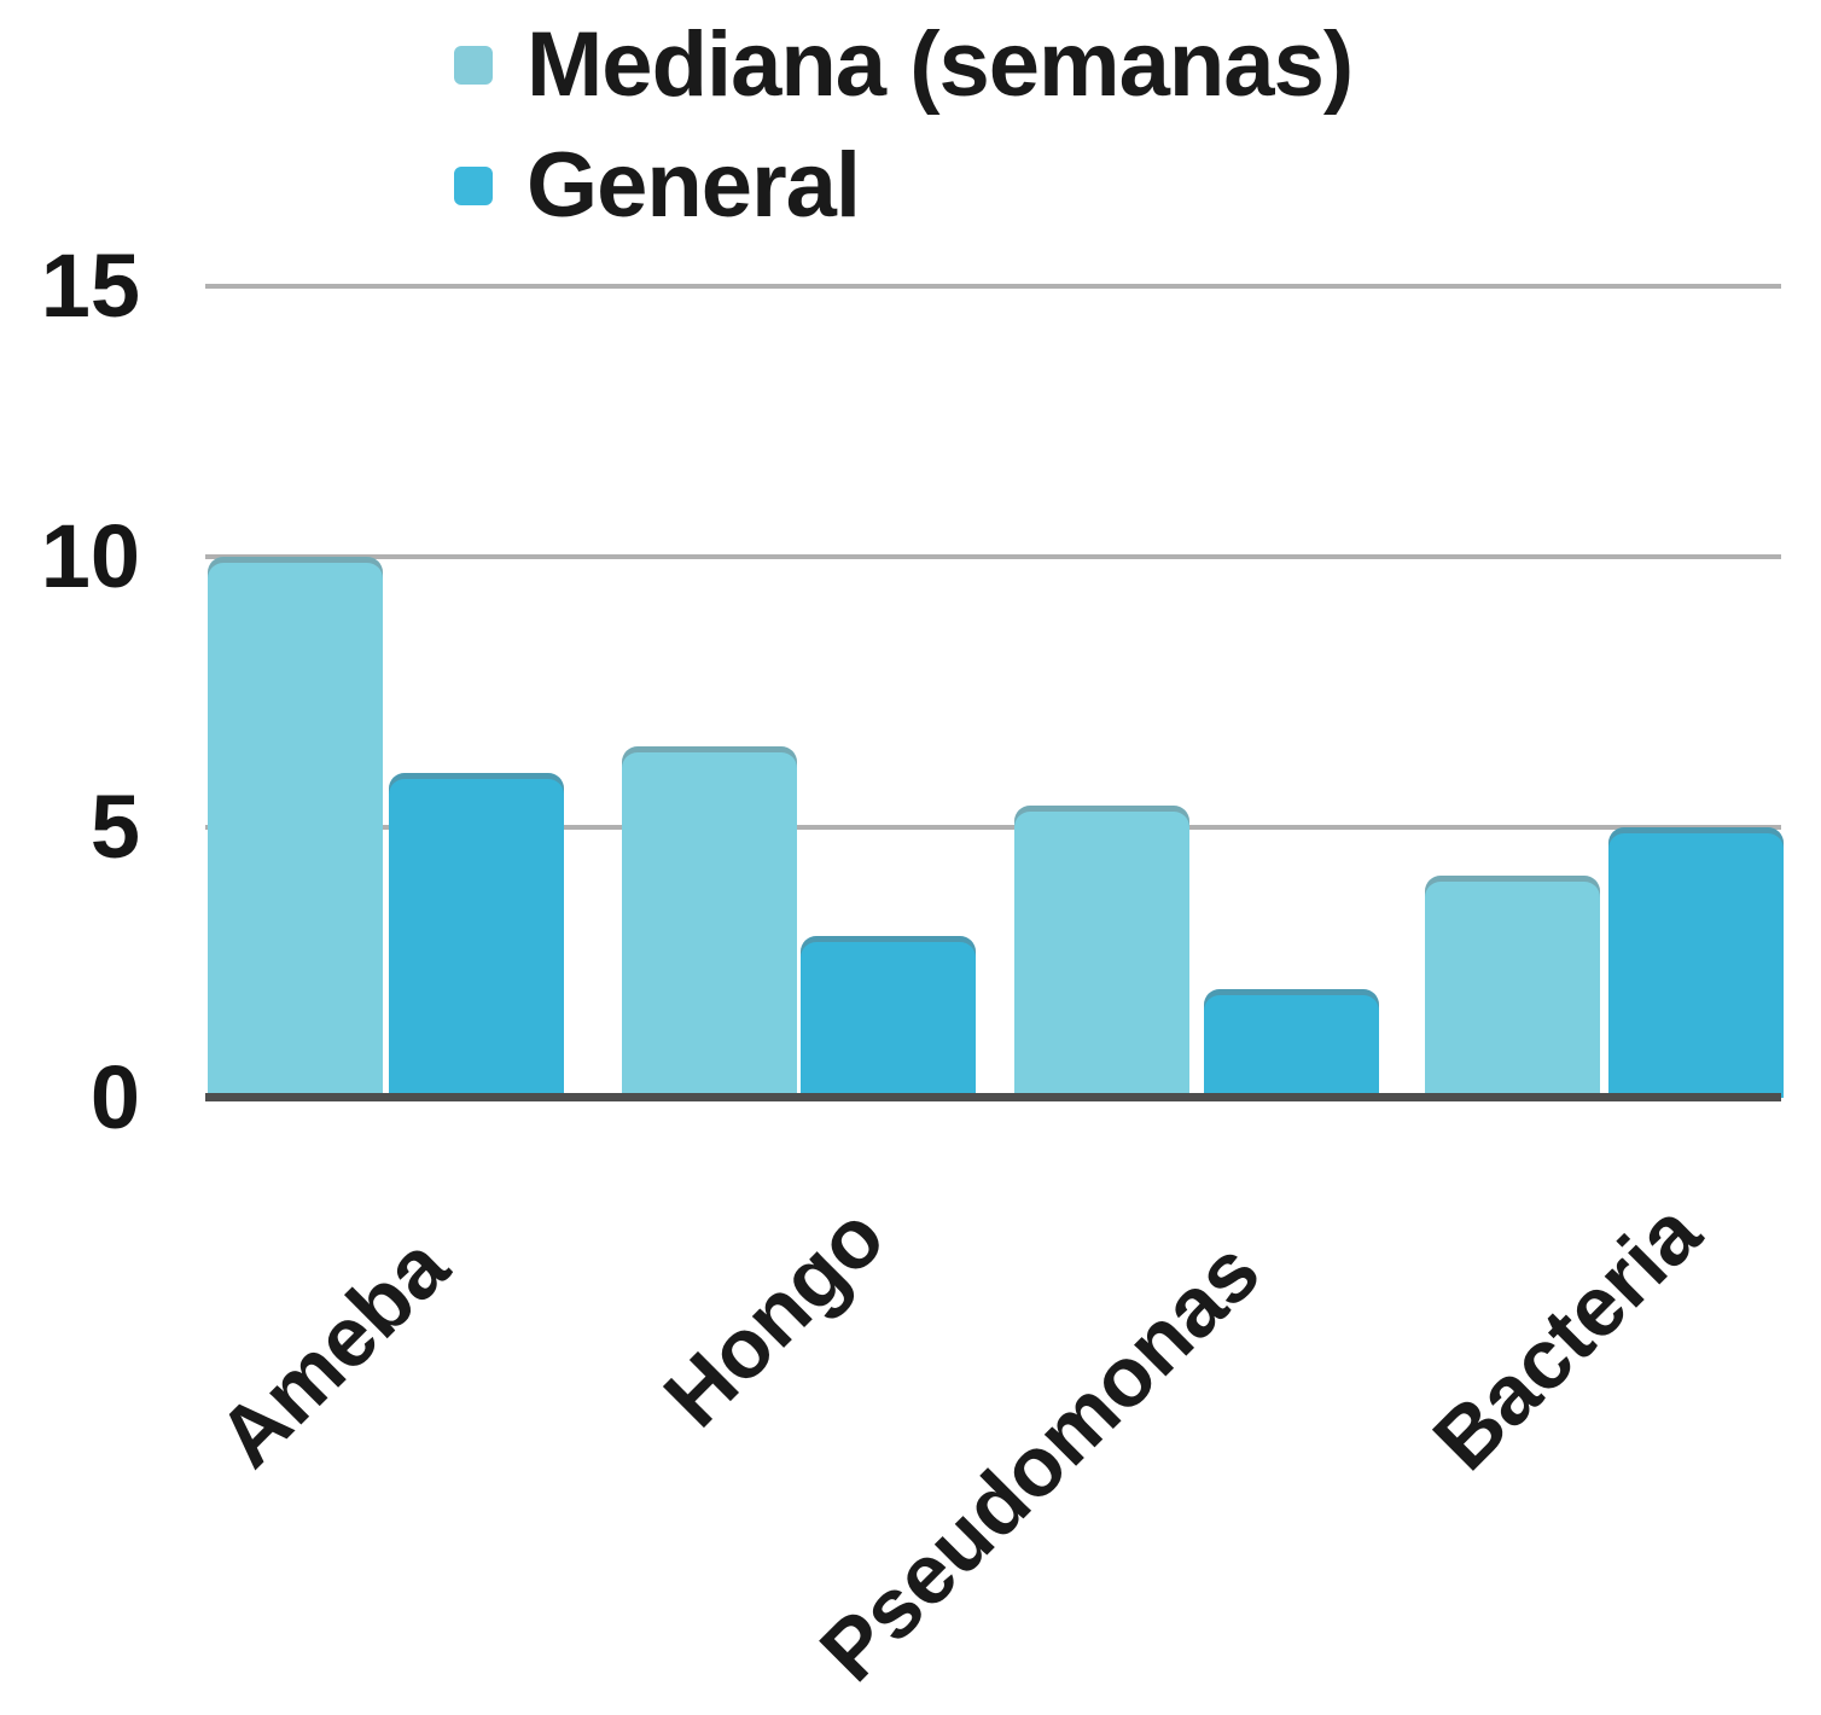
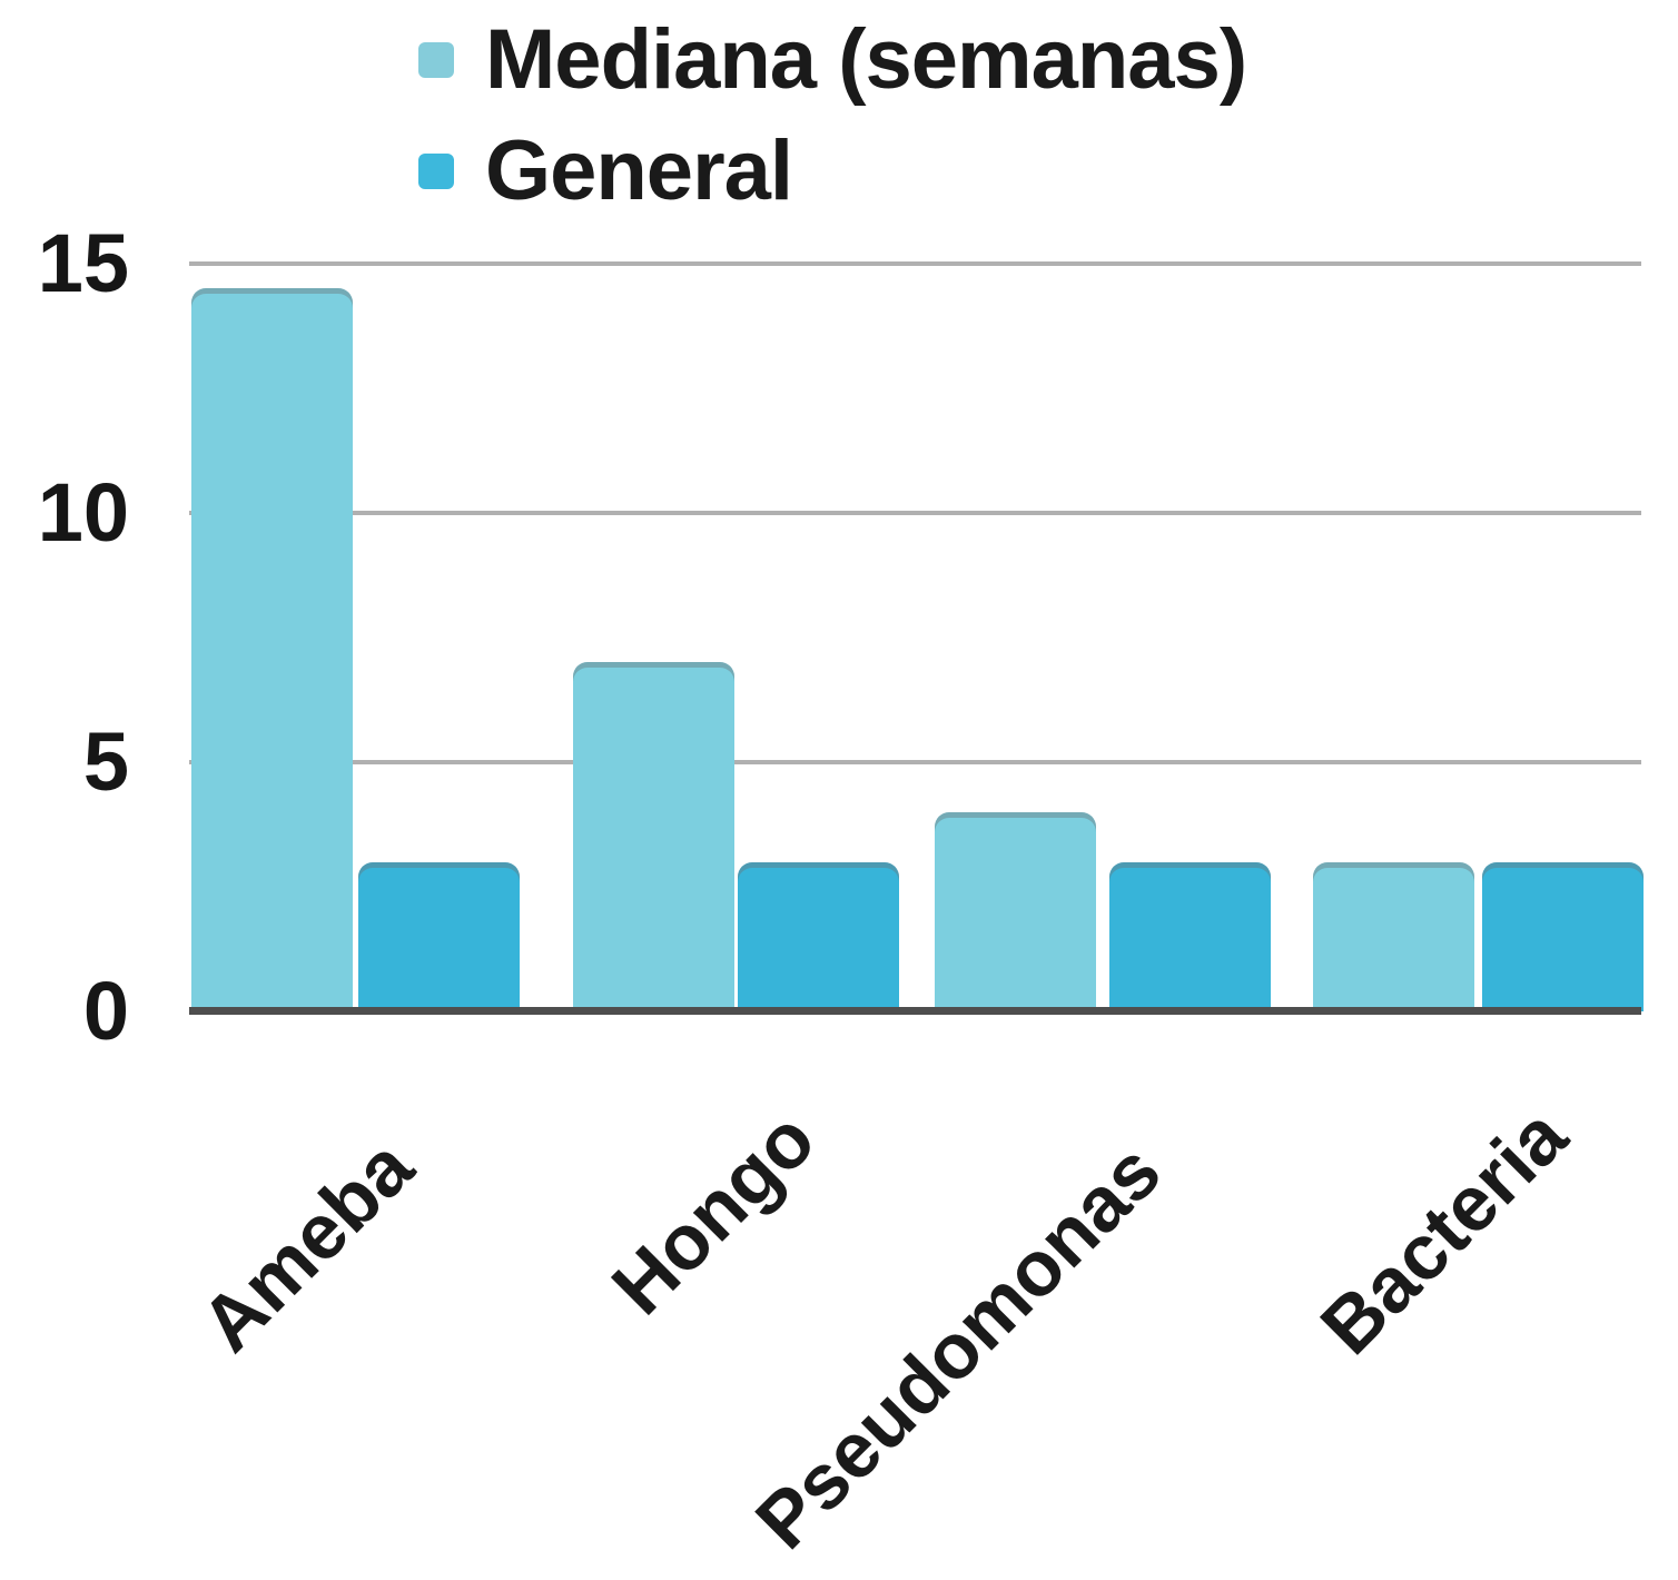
Mediana (semanas)/Ameba: 10.0 -> 14.5
General/Ameba: 6 -> 3
Mediana (semanas)/Hongo: 6.5 -> 7.0
Mediana (semanas)/Pseudomonas: 5.4 -> 4.0
General/Pseudomonas: 2 -> 3
Mediana (semanas)/Bacteria: 4.1 -> 3.0
General/Bacteria: 5 -> 3
